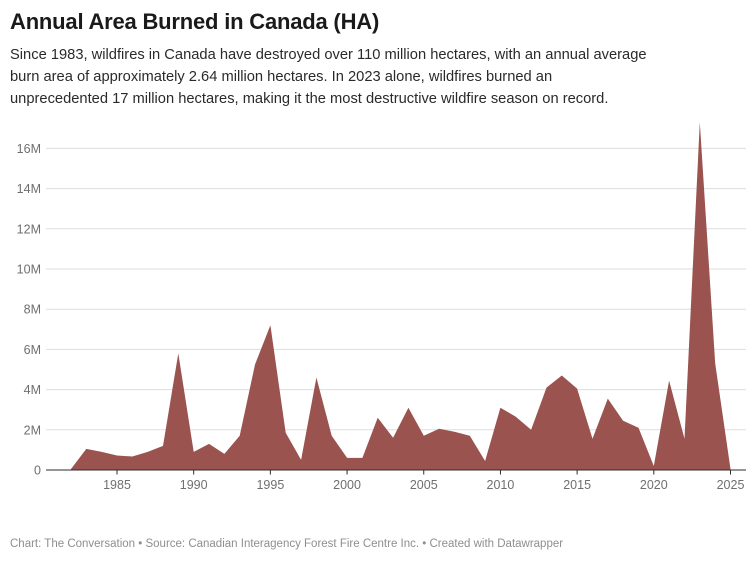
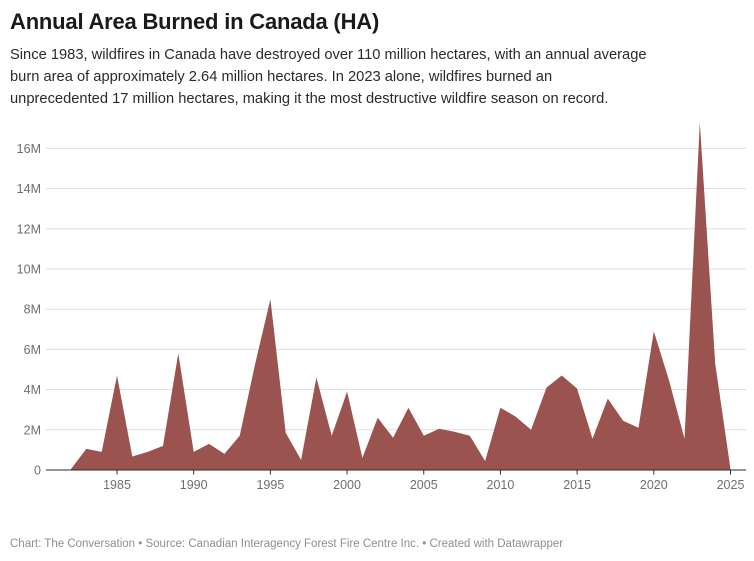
1985: 0.7M -> 4.7M
1995: 7.2M -> 8.5M
2000: 0.6M -> 3.9M
2020: 0.2M -> 6.9M
